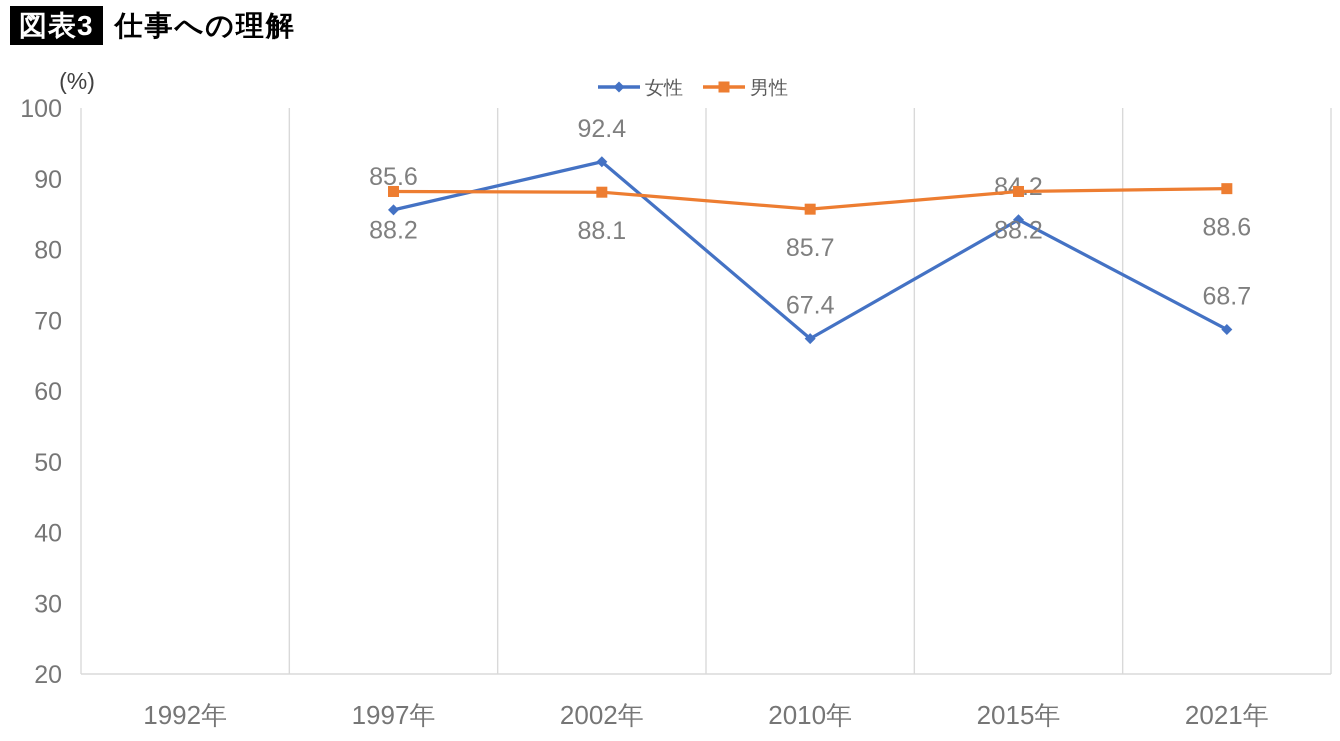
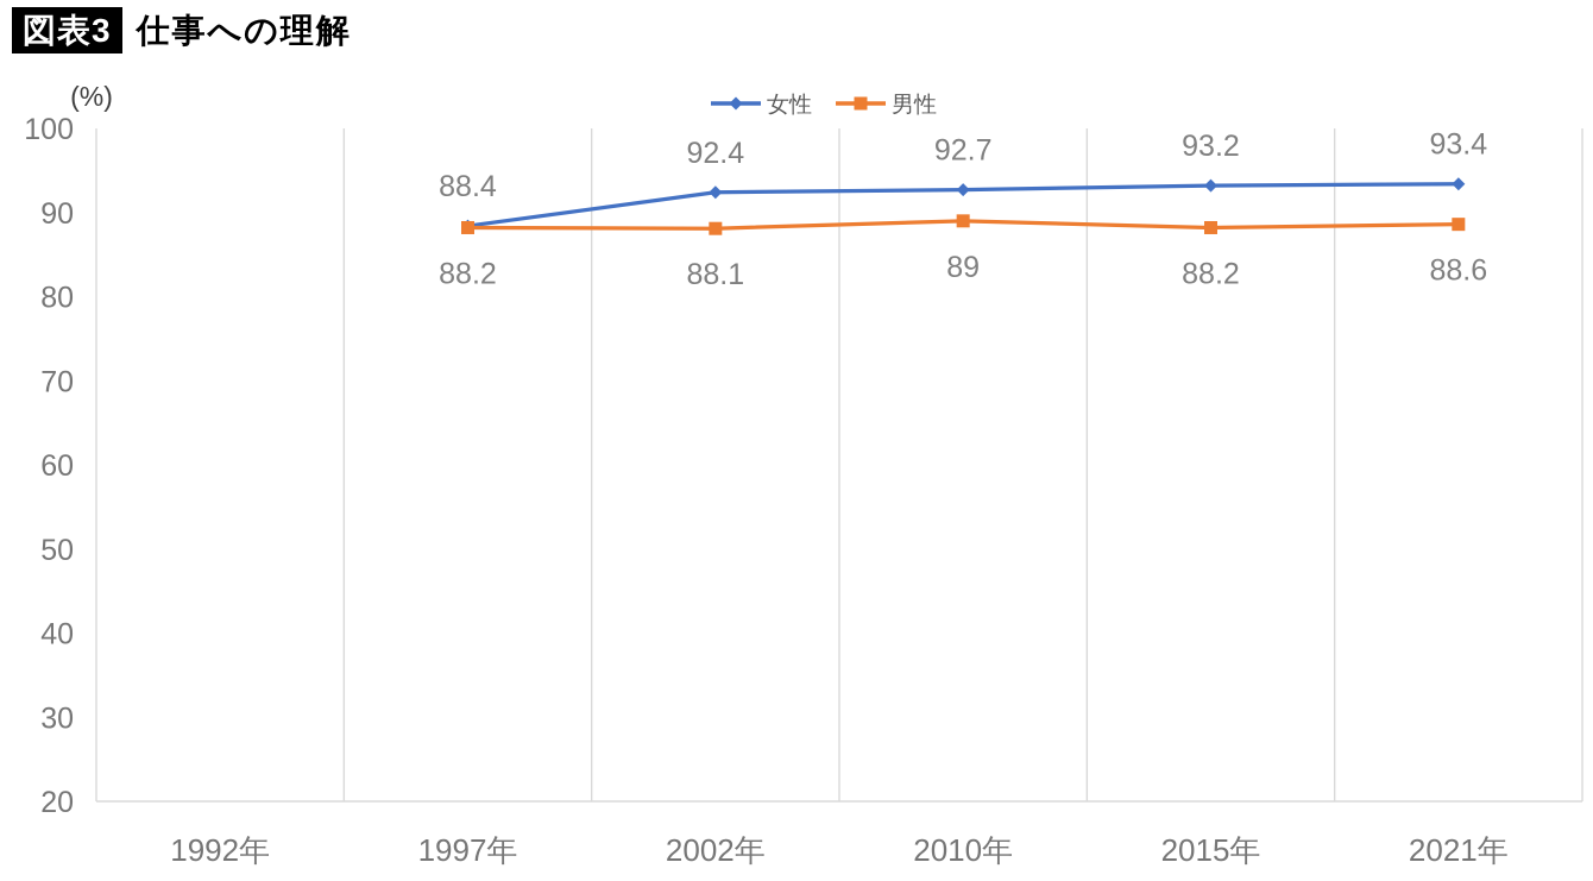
女性/1997年: 85.6 -> 88.4
女性/2010年: 67.4 -> 92.7
男性/2010年: 85.7 -> 89
女性/2015年: 84.2 -> 93.2
女性/2021年: 68.7 -> 93.4
